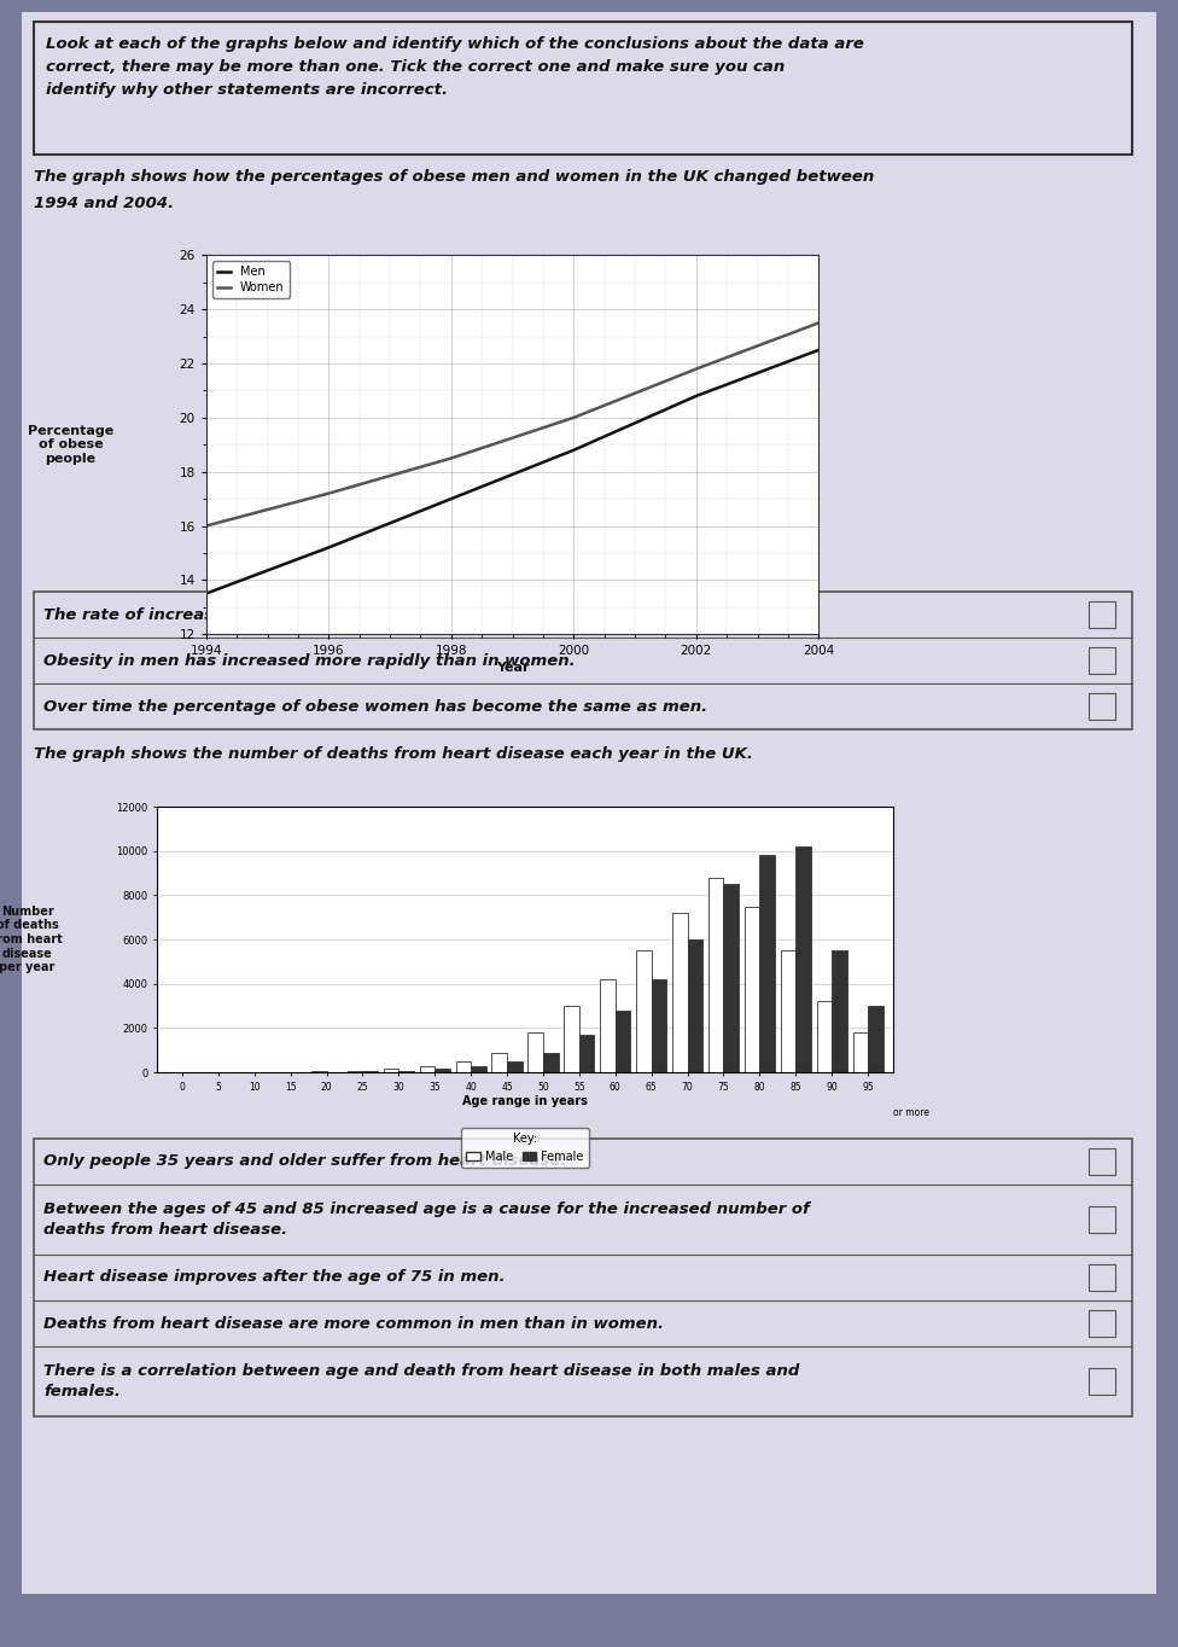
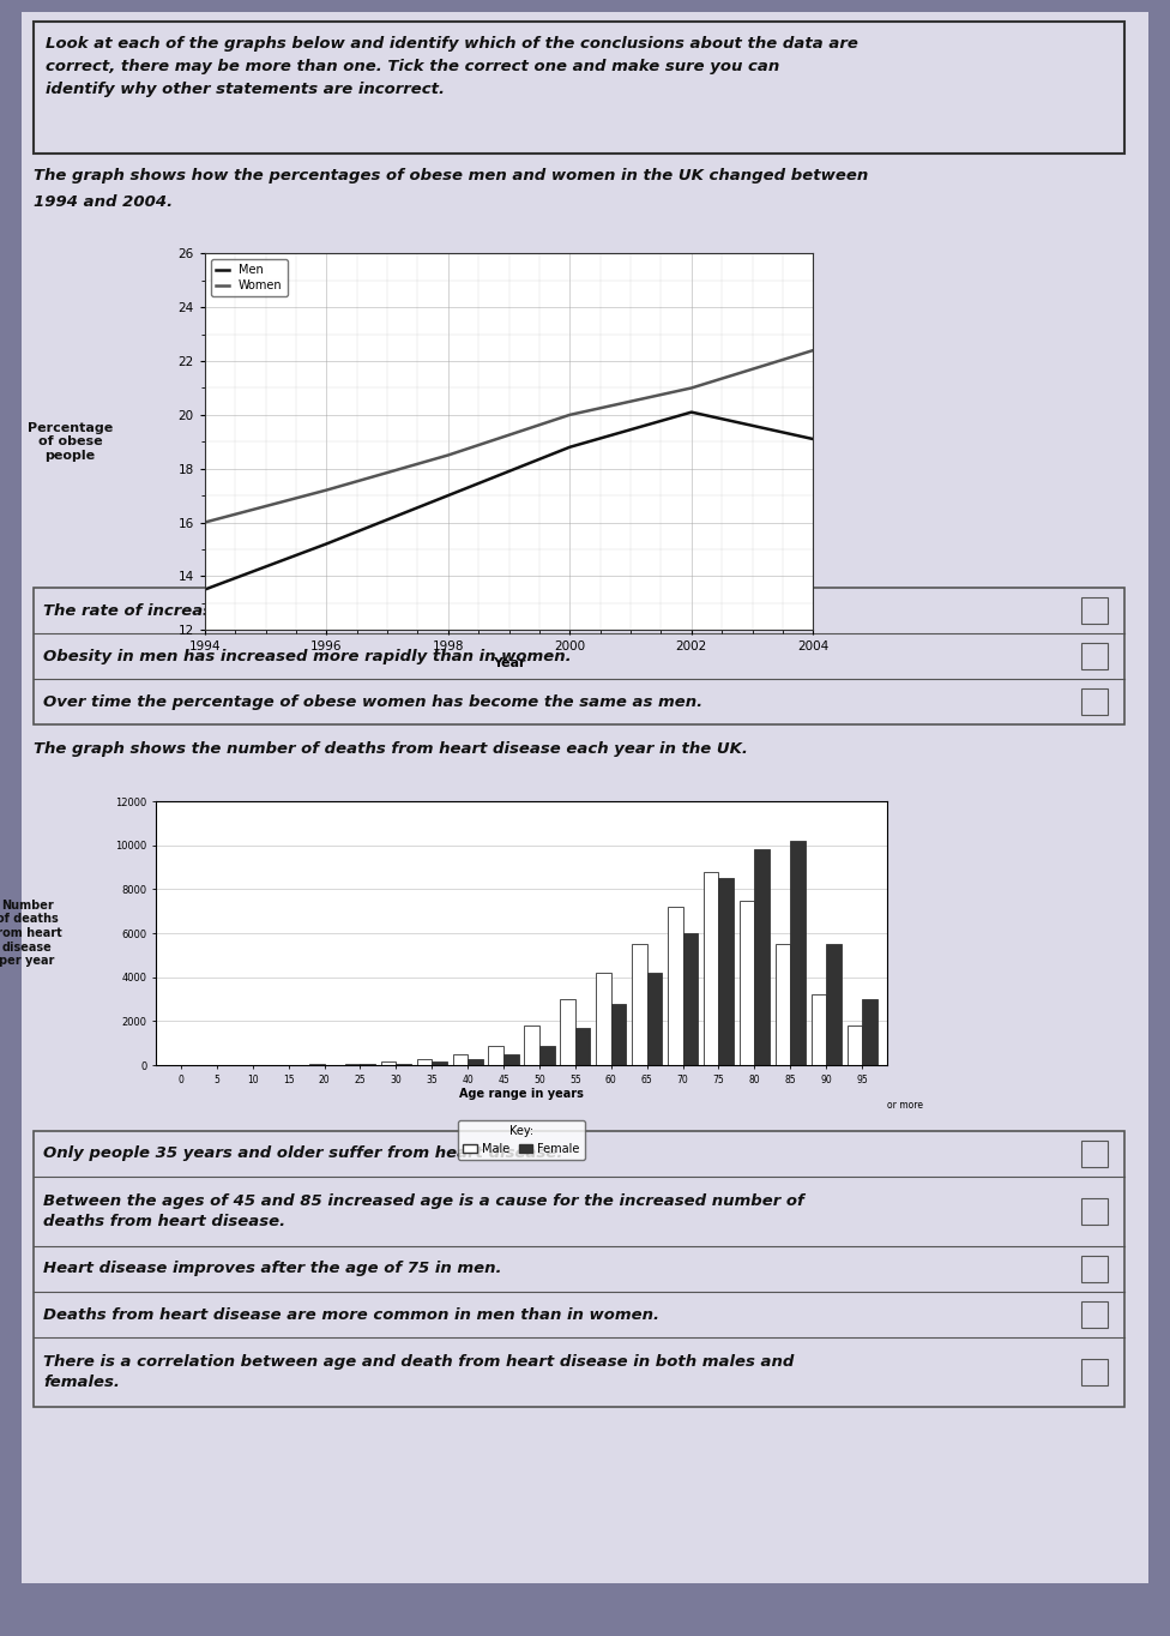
Men/2002: 20.8 -> 20.1
Women/2002: 21.8 -> 21.0
Men/2004: 22.5 -> 19.1
Women/2004: 23.5 -> 22.4
